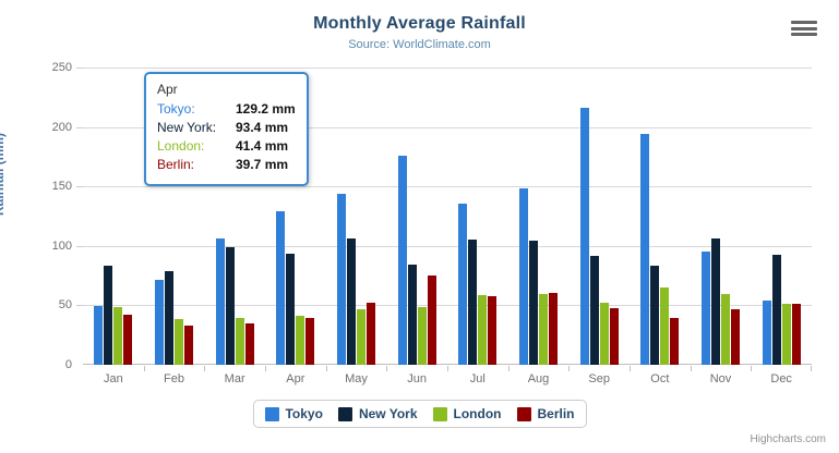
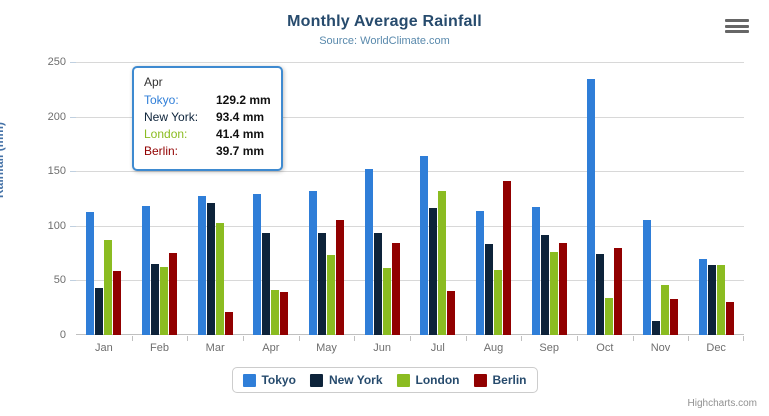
Tokyo/Jan: 50 -> 113
New York/Jan: 84 -> 43
London/Jan: 49 -> 87
Berlin/Jan: 42 -> 59
Tokyo/Feb: 72 -> 118
New York/Feb: 79 -> 65
London/Feb: 39 -> 62
Berlin/Feb: 33 -> 75
Tokyo/Mar: 106 -> 127
New York/Mar: 98 -> 121
London/Mar: 39 -> 103
Berlin/Mar: 34 -> 21
Tokyo/May: 144 -> 132
New York/May: 106 -> 93
London/May: 47 -> 73
Berlin/May: 53 -> 105
Tokyo/Jun: 176 -> 152
New York/Jun: 84 -> 93
London/Jun: 48 -> 61
Berlin/Jun: 76 -> 84
Tokyo/Jul: 136 -> 164
New York/Jul: 105 -> 116
London/Jul: 59 -> 132
Berlin/Jul: 57 -> 40
Tokyo/Aug: 148 -> 114
New York/Aug: 104 -> 83
Berlin/Aug: 60 -> 141
Tokyo/Sep: 216 -> 117
London/Sep: 52 -> 76
Berlin/Sep: 48 -> 84
Tokyo/Oct: 194 -> 234
New York/Oct: 84 -> 74
London/Oct: 65 -> 34
Berlin/Oct: 39 -> 80
Tokyo/Nov: 96 -> 105
New York/Nov: 107 -> 13
London/Nov: 59 -> 46
Berlin/Nov: 47 -> 33
Tokyo/Dec: 54 -> 70
New York/Dec: 92 -> 64
London/Dec: 51 -> 64
Berlin/Dec: 51 -> 30
